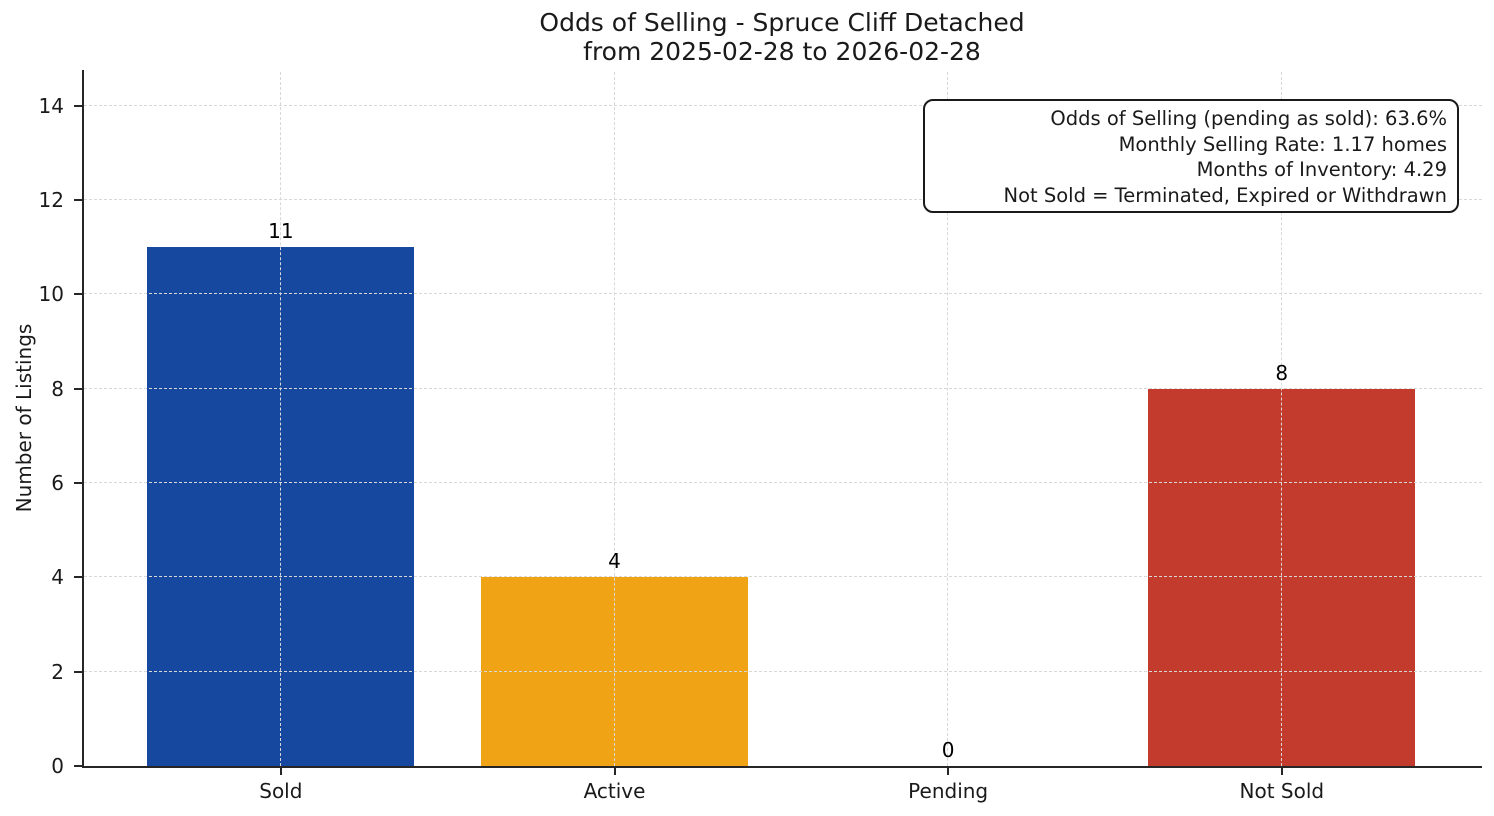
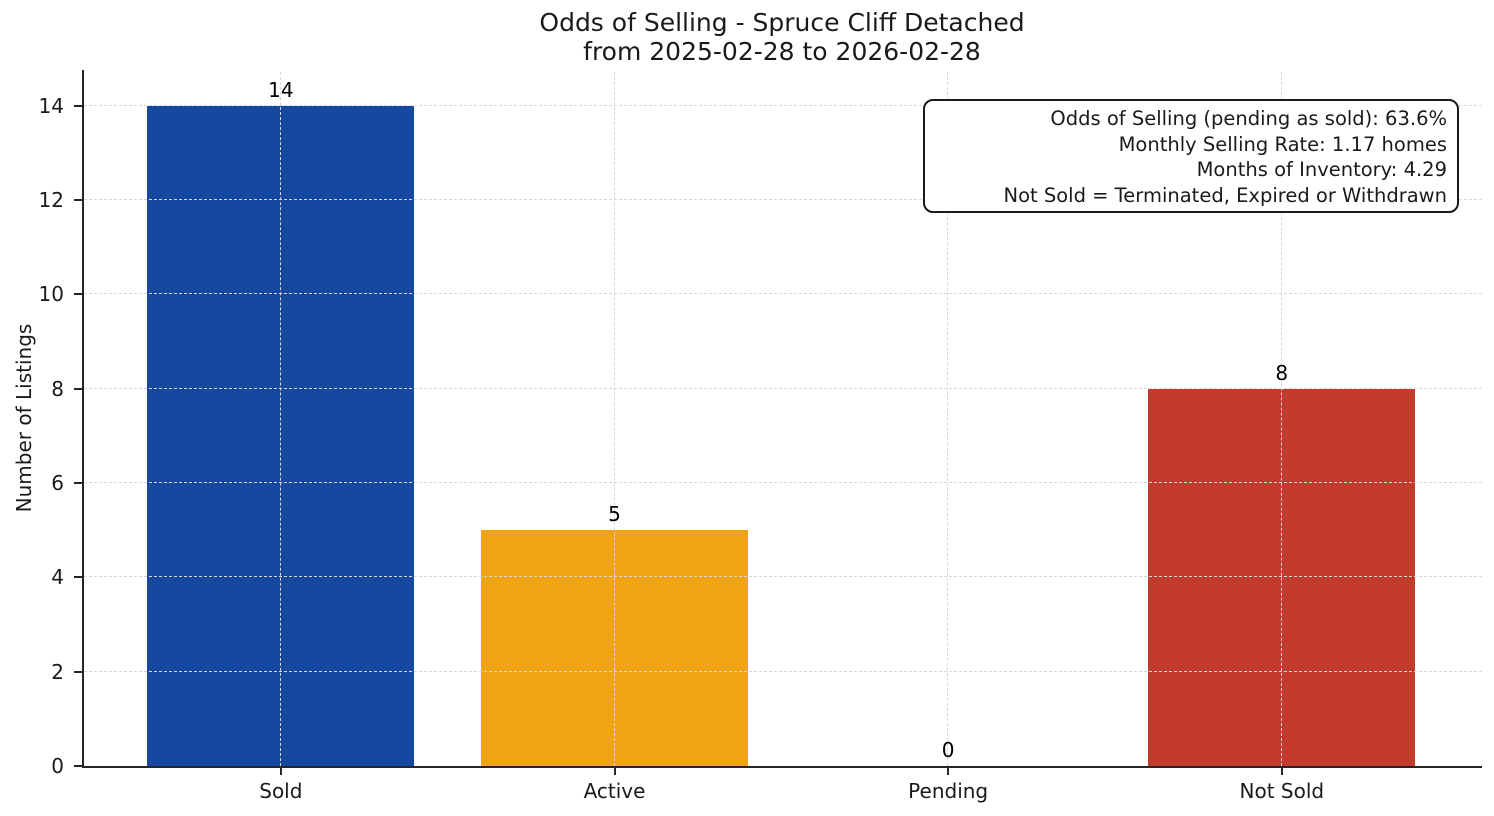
Sold: 11 -> 14
Active: 4 -> 5
